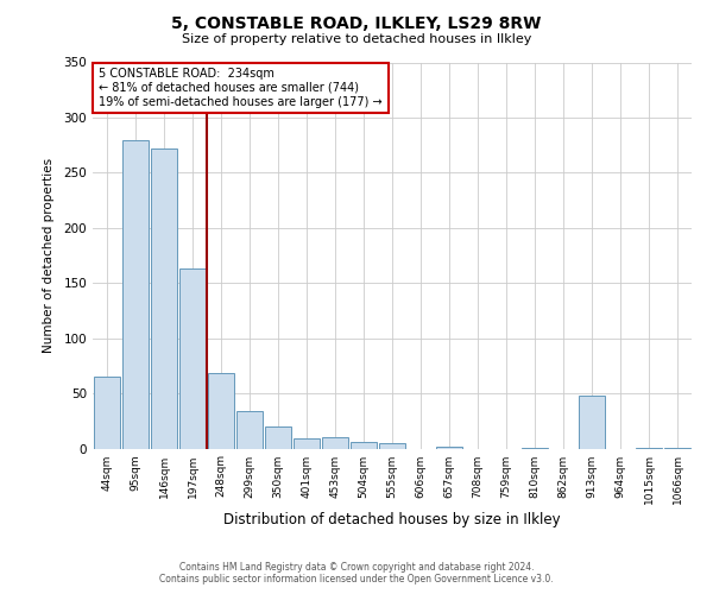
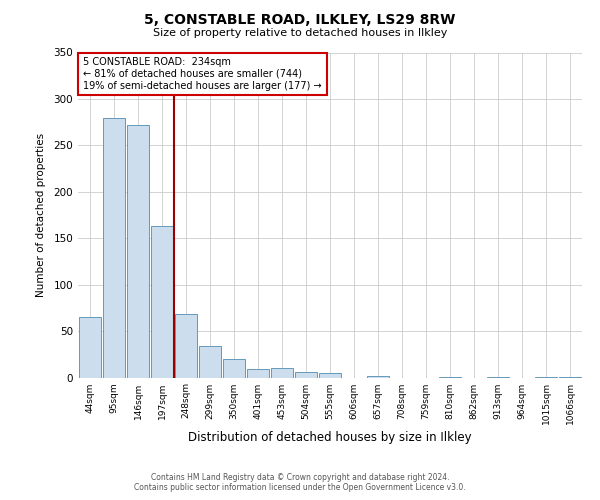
913sqm: 48 -> 1
